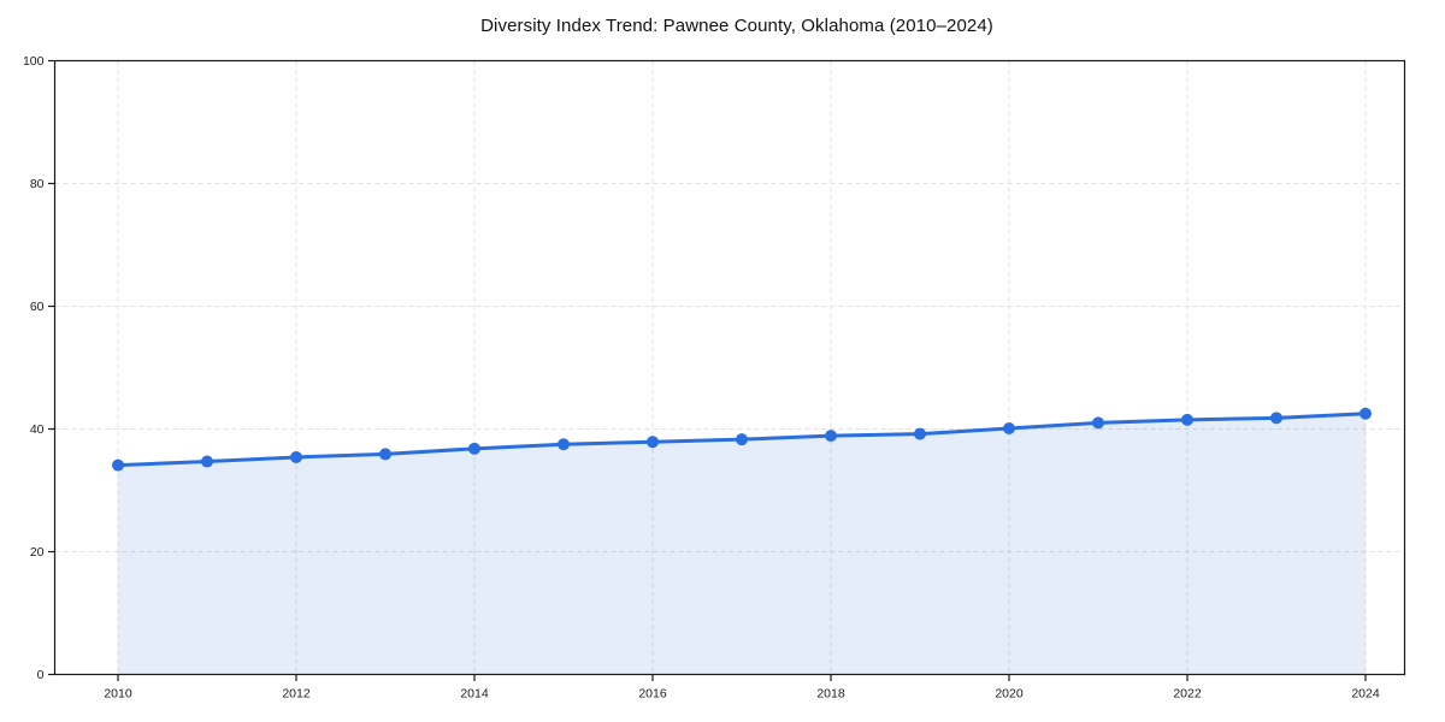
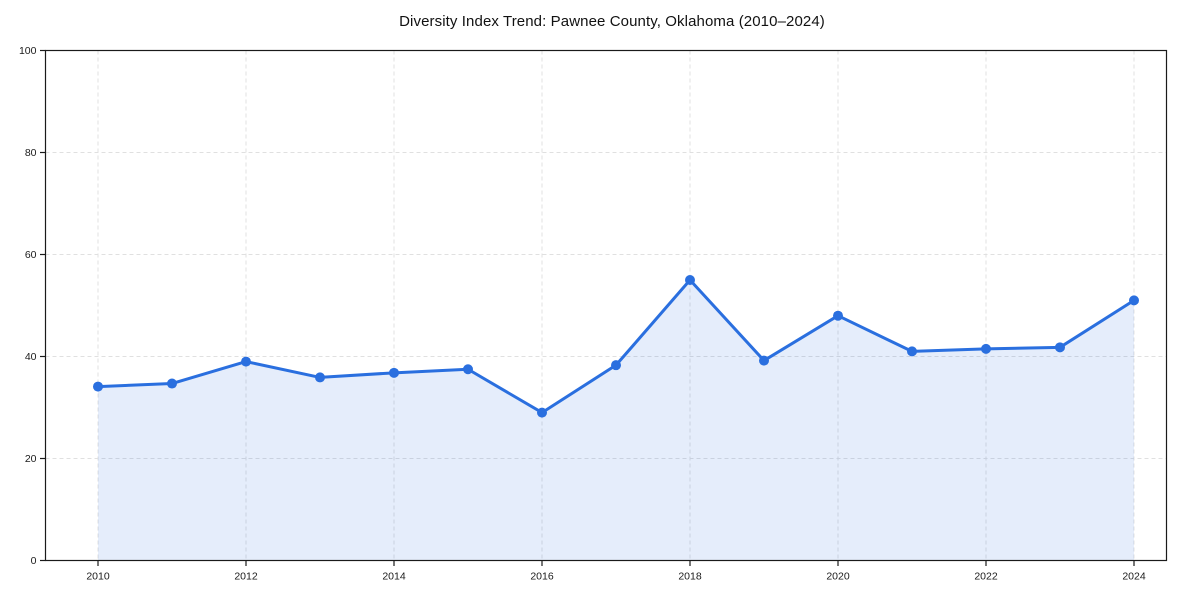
2012: 35 -> 39
2016: 38 -> 29
2018: 39 -> 55
2020: 40 -> 48
2024: 42 -> 51
